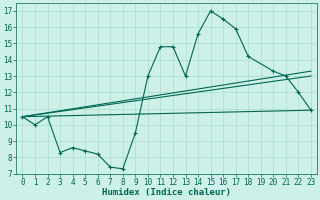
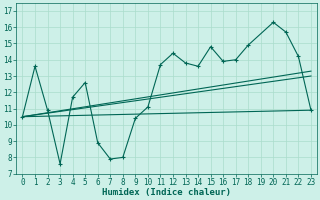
1: 10.0 -> 13.6
2: 10.5 -> 10.9
3: 8.3 -> 7.6
4: 8.6 -> 11.7
5: 8.4 -> 12.6
6: 8.2 -> 8.9
7: 7.4 -> 7.9
8: 7.3 -> 8.0
9: 9.5 -> 10.4
10: 13.0 -> 11.1
11: 14.8 -> 13.7
12: 14.8 -> 14.4
13: 13.0 -> 13.8
14: 15.6 -> 13.6
15: 17.0 -> 14.8
16: 16.5 -> 13.9
17: 15.9 -> 14.0
18: 14.2 -> 14.9
20: 13.3 -> 16.3
21: 13.0 -> 15.7
22: 12.0 -> 14.2
